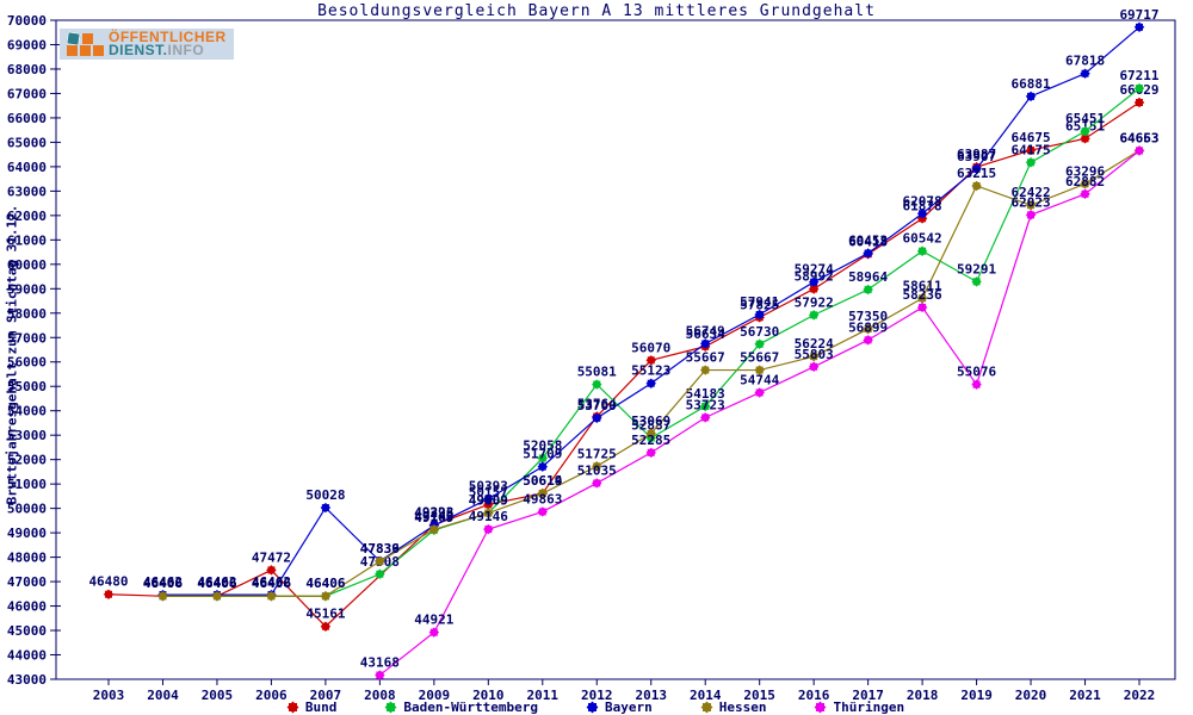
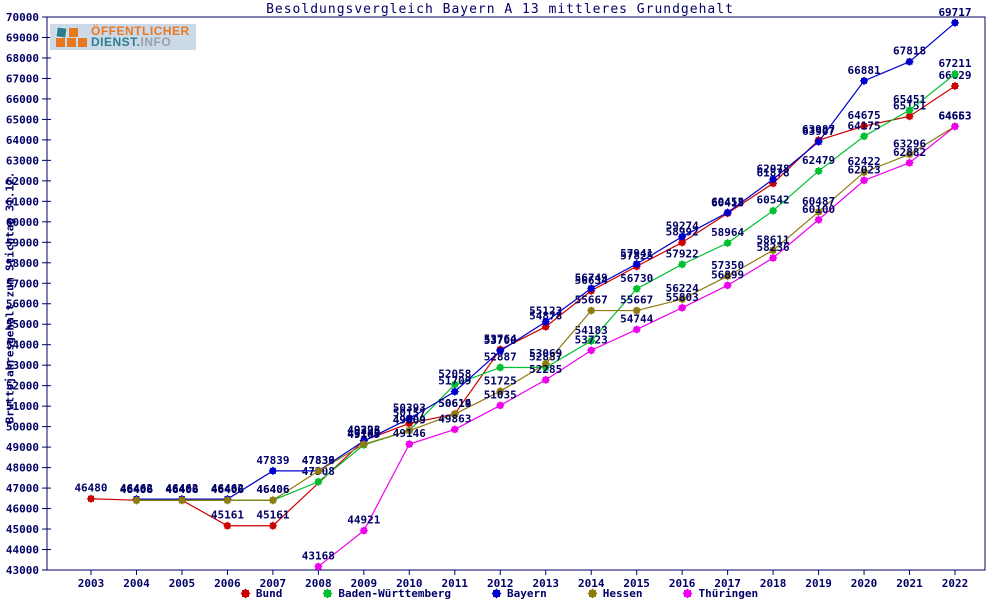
Bund/2006: 47472 -> 45161
Bayern/2007: 50028 -> 47839
Baden-Württemberg/2012: 55081 -> 52887
Bund/2013: 56070 -> 54878
Baden-Württemberg/2019: 59291 -> 62479
Hessen/2019: 63215 -> 60487
Thüringen/2019: 55076 -> 60100
